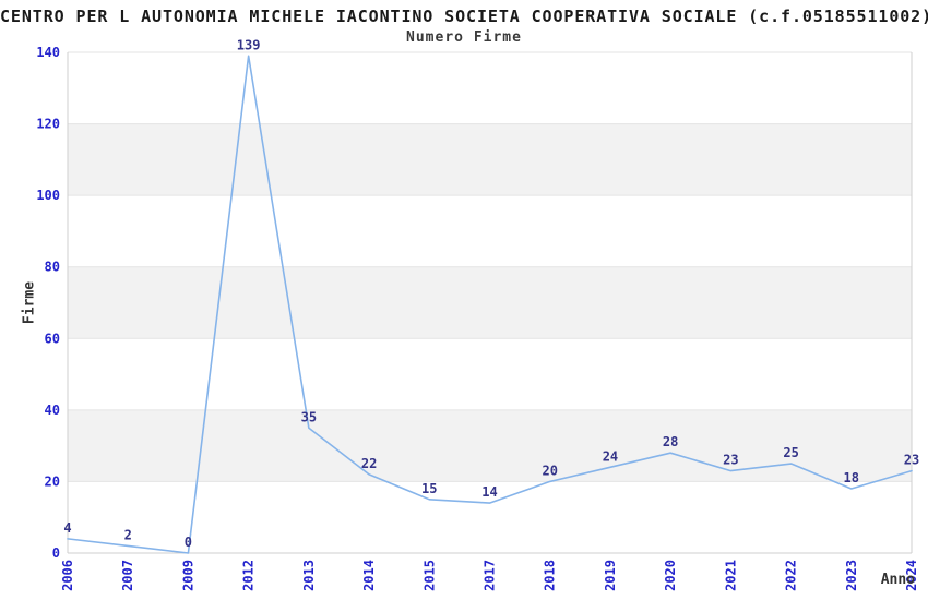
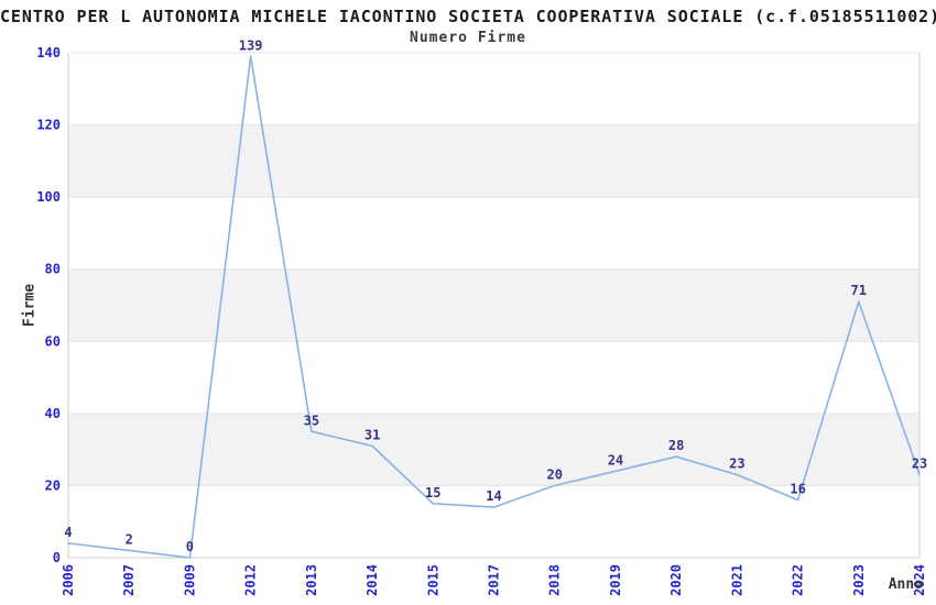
2014: 22 -> 31
2022: 25 -> 16
2023: 18 -> 71
